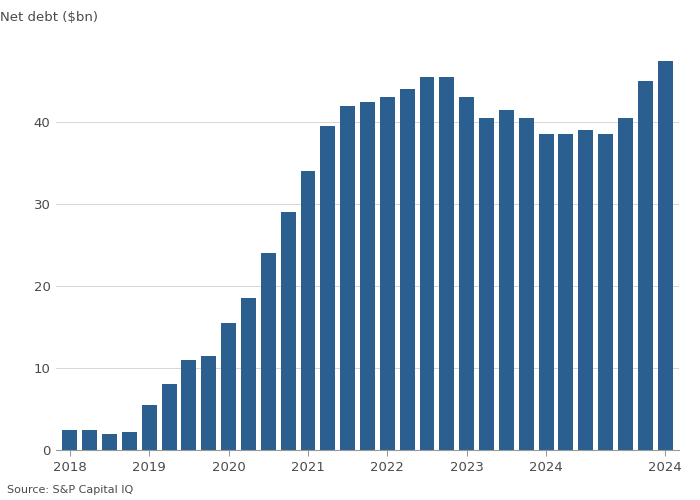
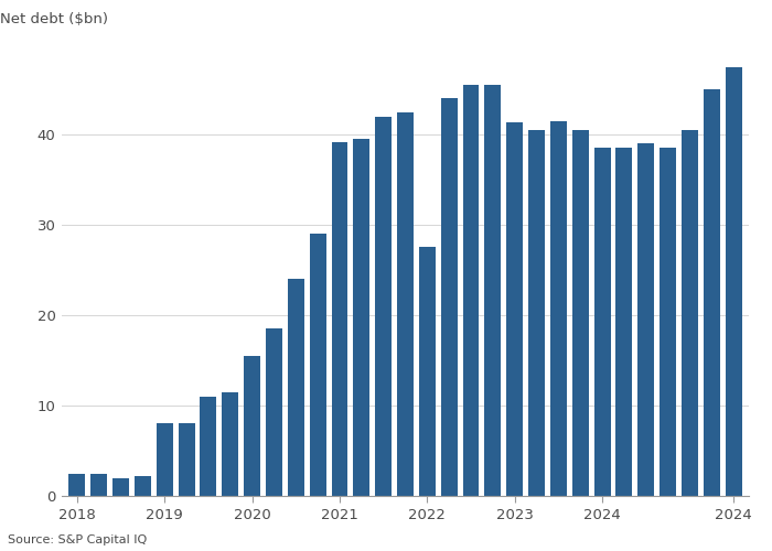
2019: 5.5 -> 8.0
2021: 34.0 -> 39.2
2022: 43.0 -> 27.6
2023: 43.0 -> 41.4
